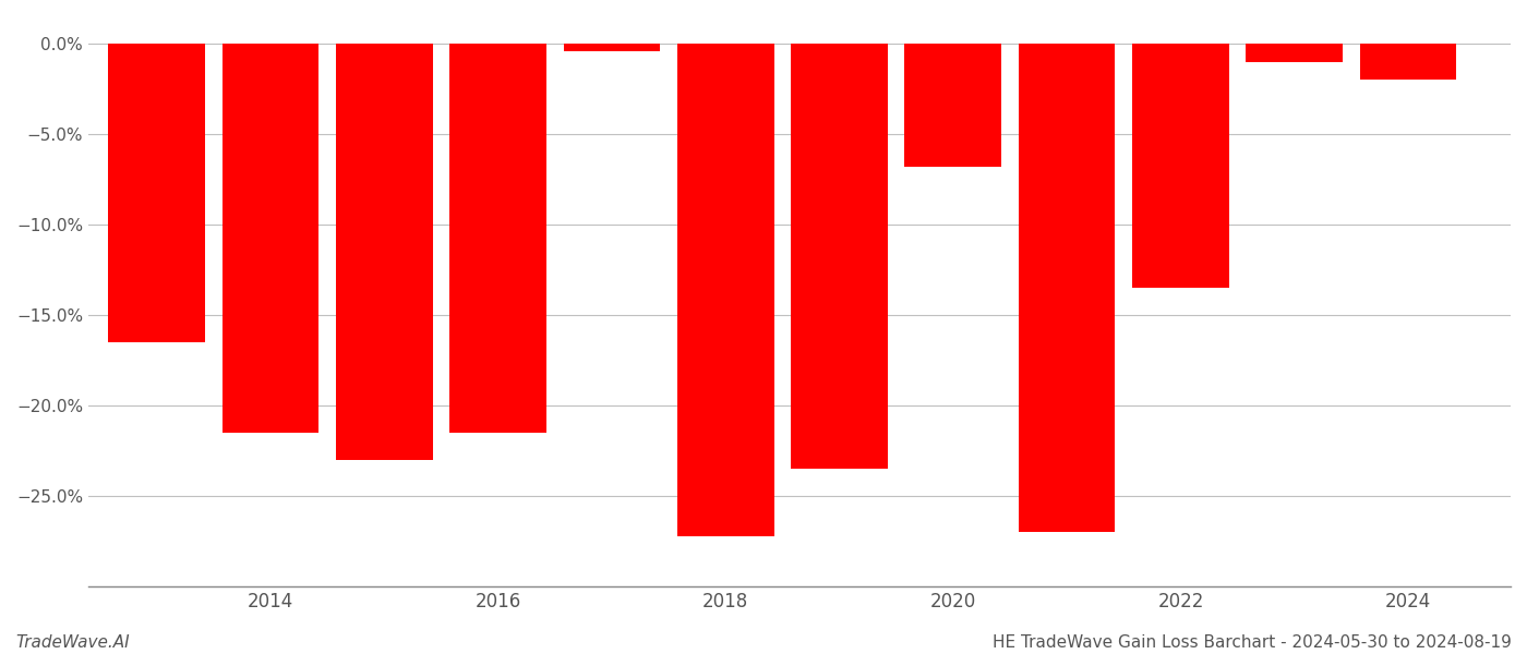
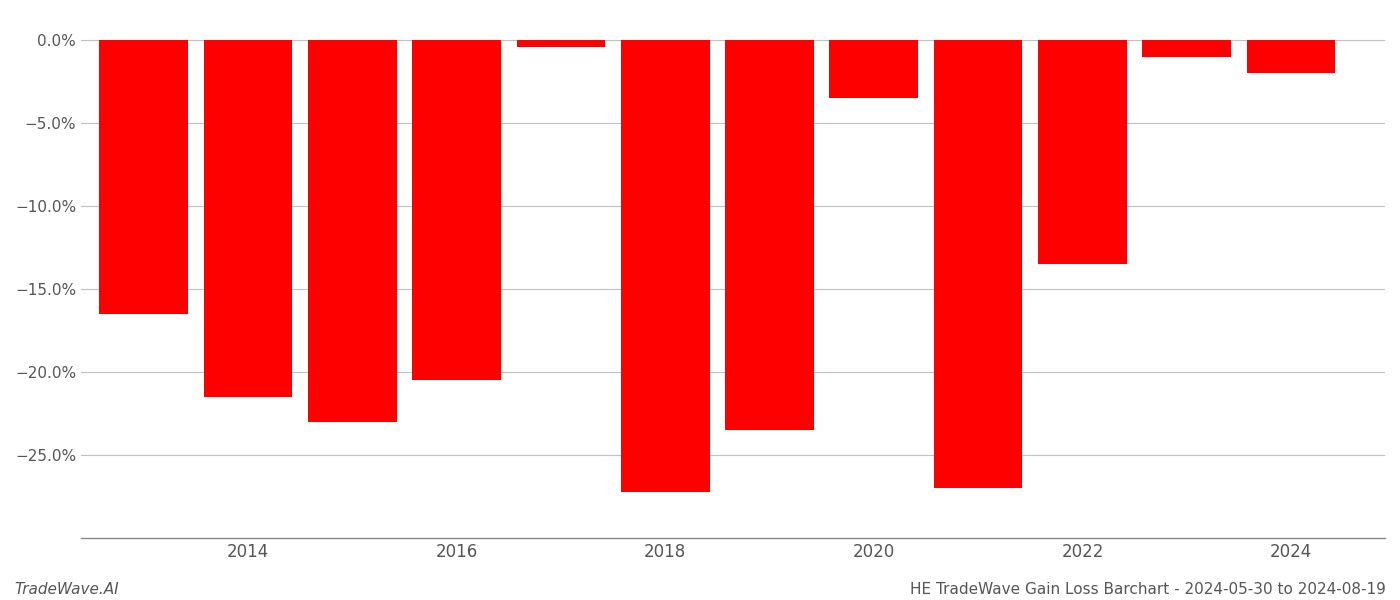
2016: -21.5% -> -20.5%
2020: -6.8% -> -3.5%
